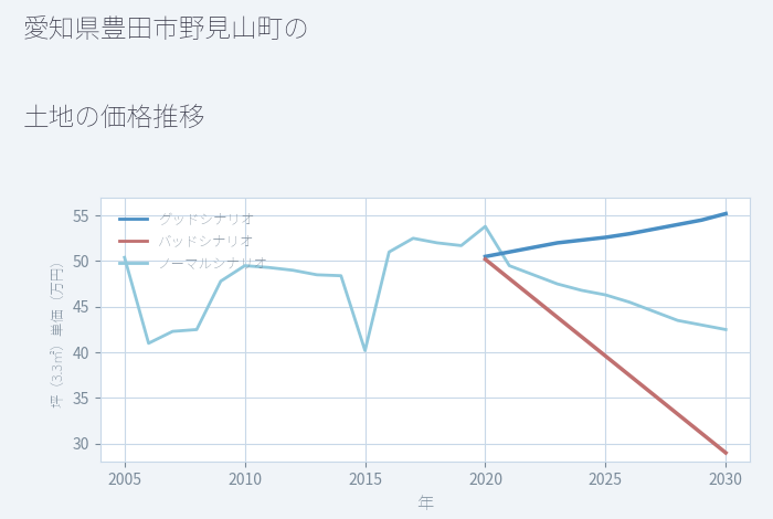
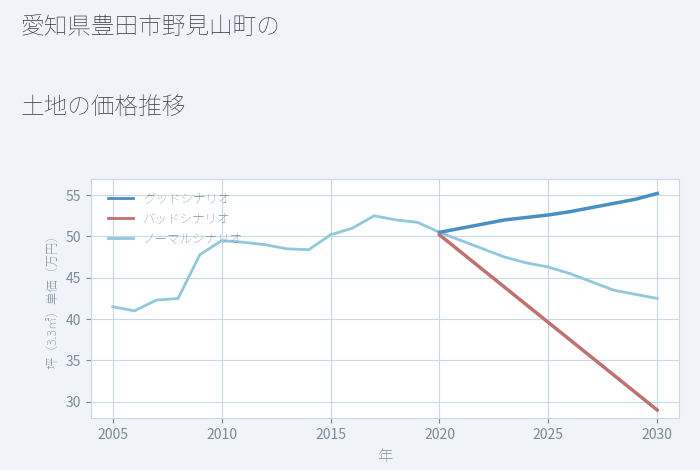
ノーマルシナリオ/2005: 50.4 -> 41.5
ノーマルシナリオ/2015: 40.2 -> 50.2
ノーマルシナリオ/2020: 53.8 -> 50.5
